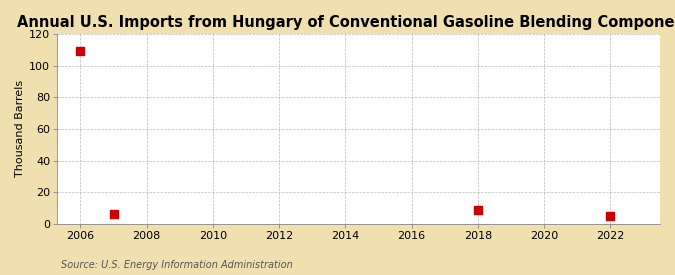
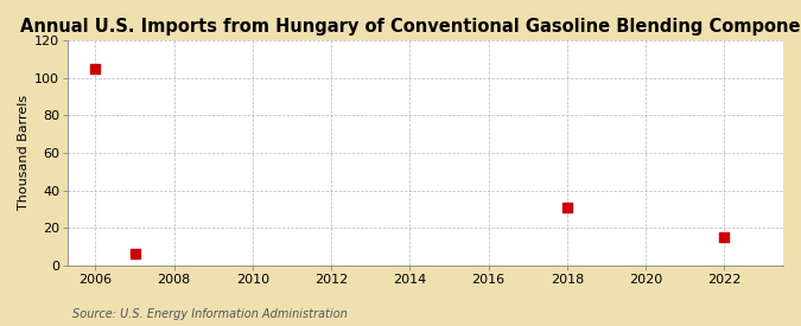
2006: 109 -> 105
2018: 9 -> 31
2022: 5 -> 15
